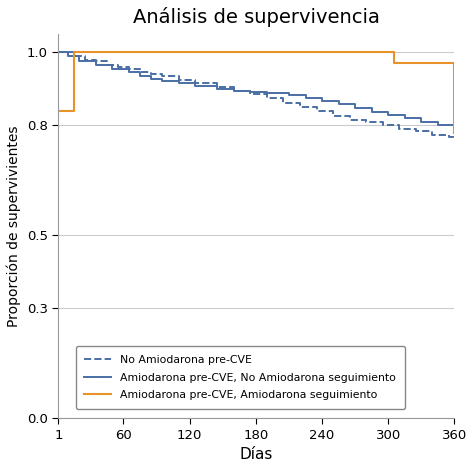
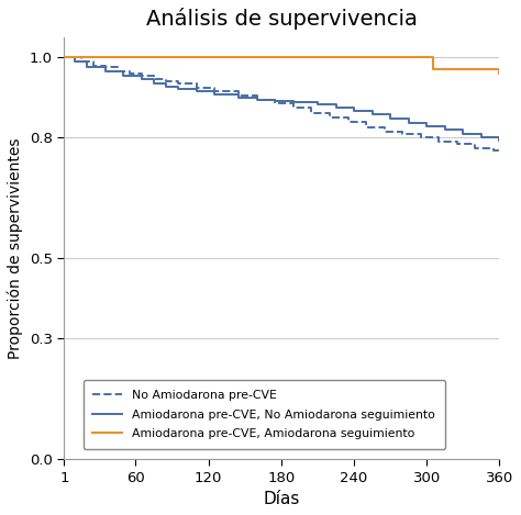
Amiodarona pre-CVE, Amiodarona seguimiento/1: 0.84 -> 1.00
Amiodarona pre-CVE, Amiodarona seguimiento/360: 0.78 -> 0.96
